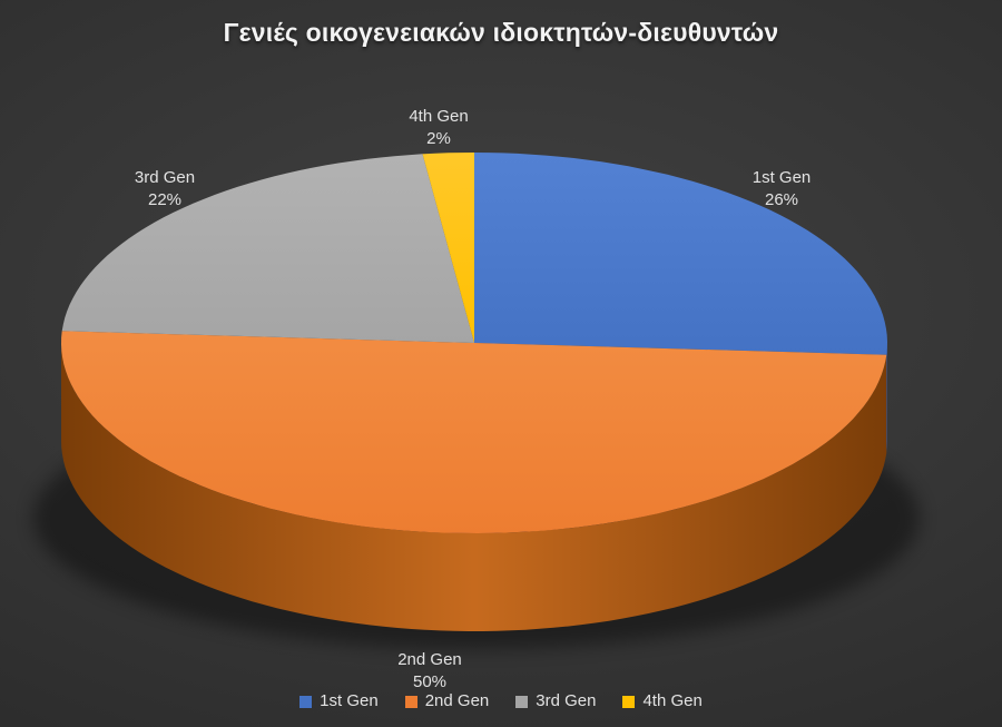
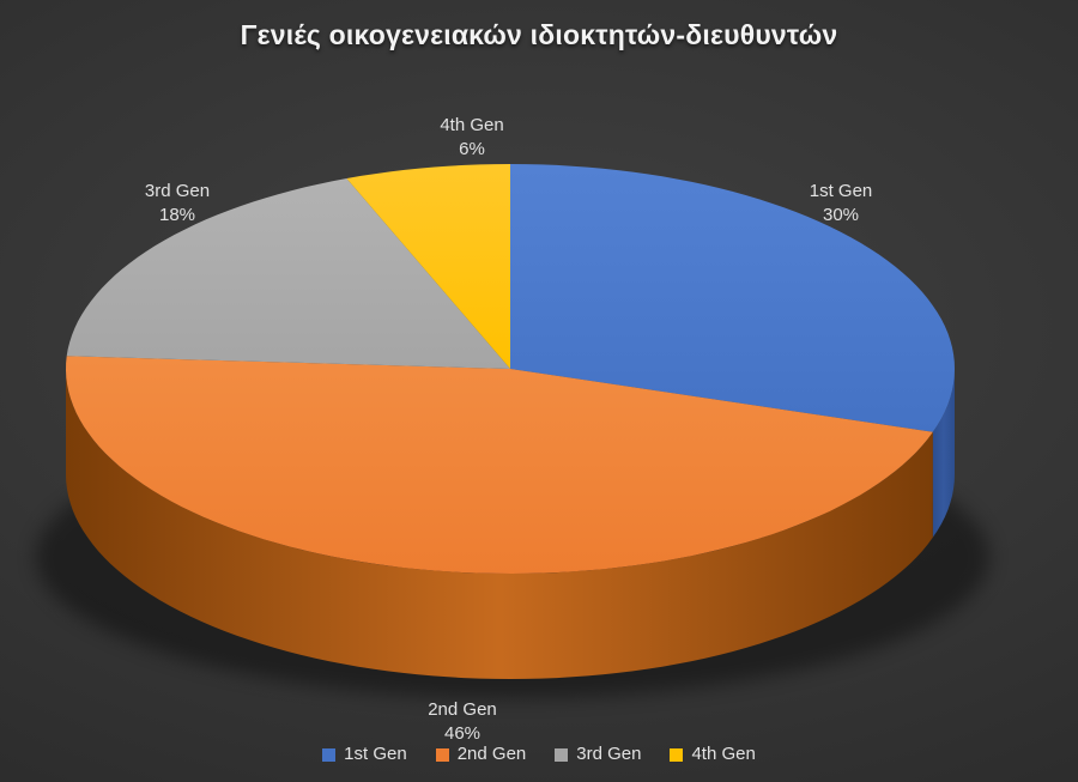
1st Gen: 26% -> 30%
2nd Gen: 50% -> 46%
3rd Gen: 22% -> 18%
4th Gen: 2% -> 6%
